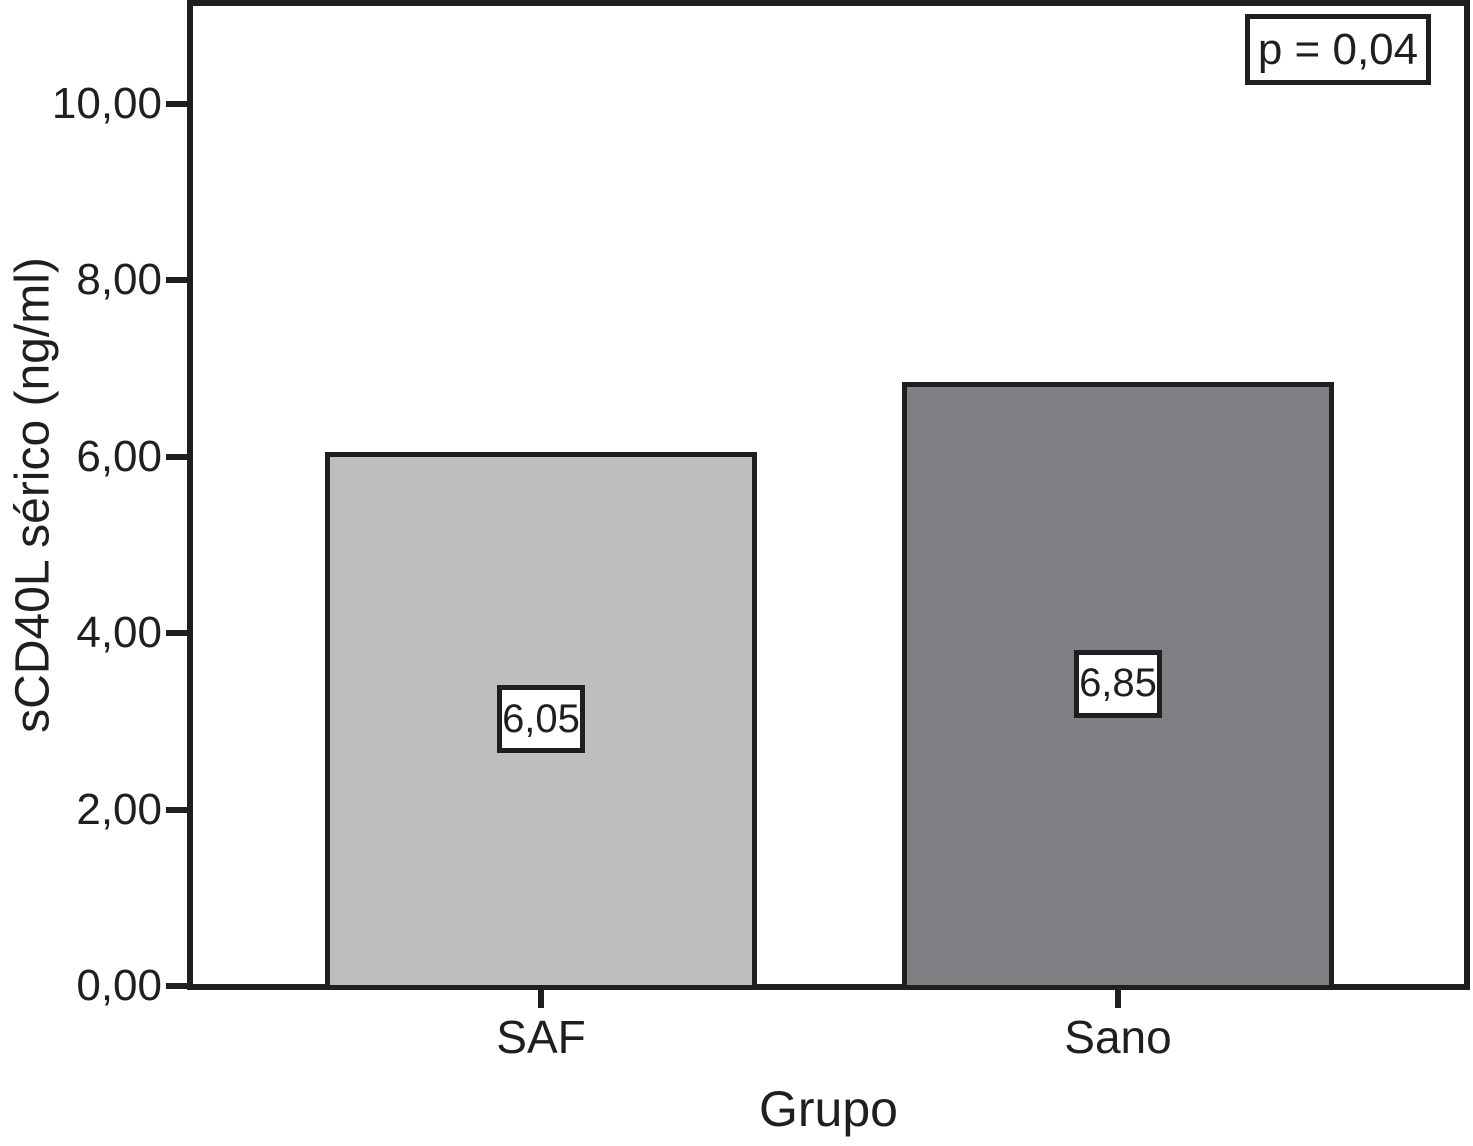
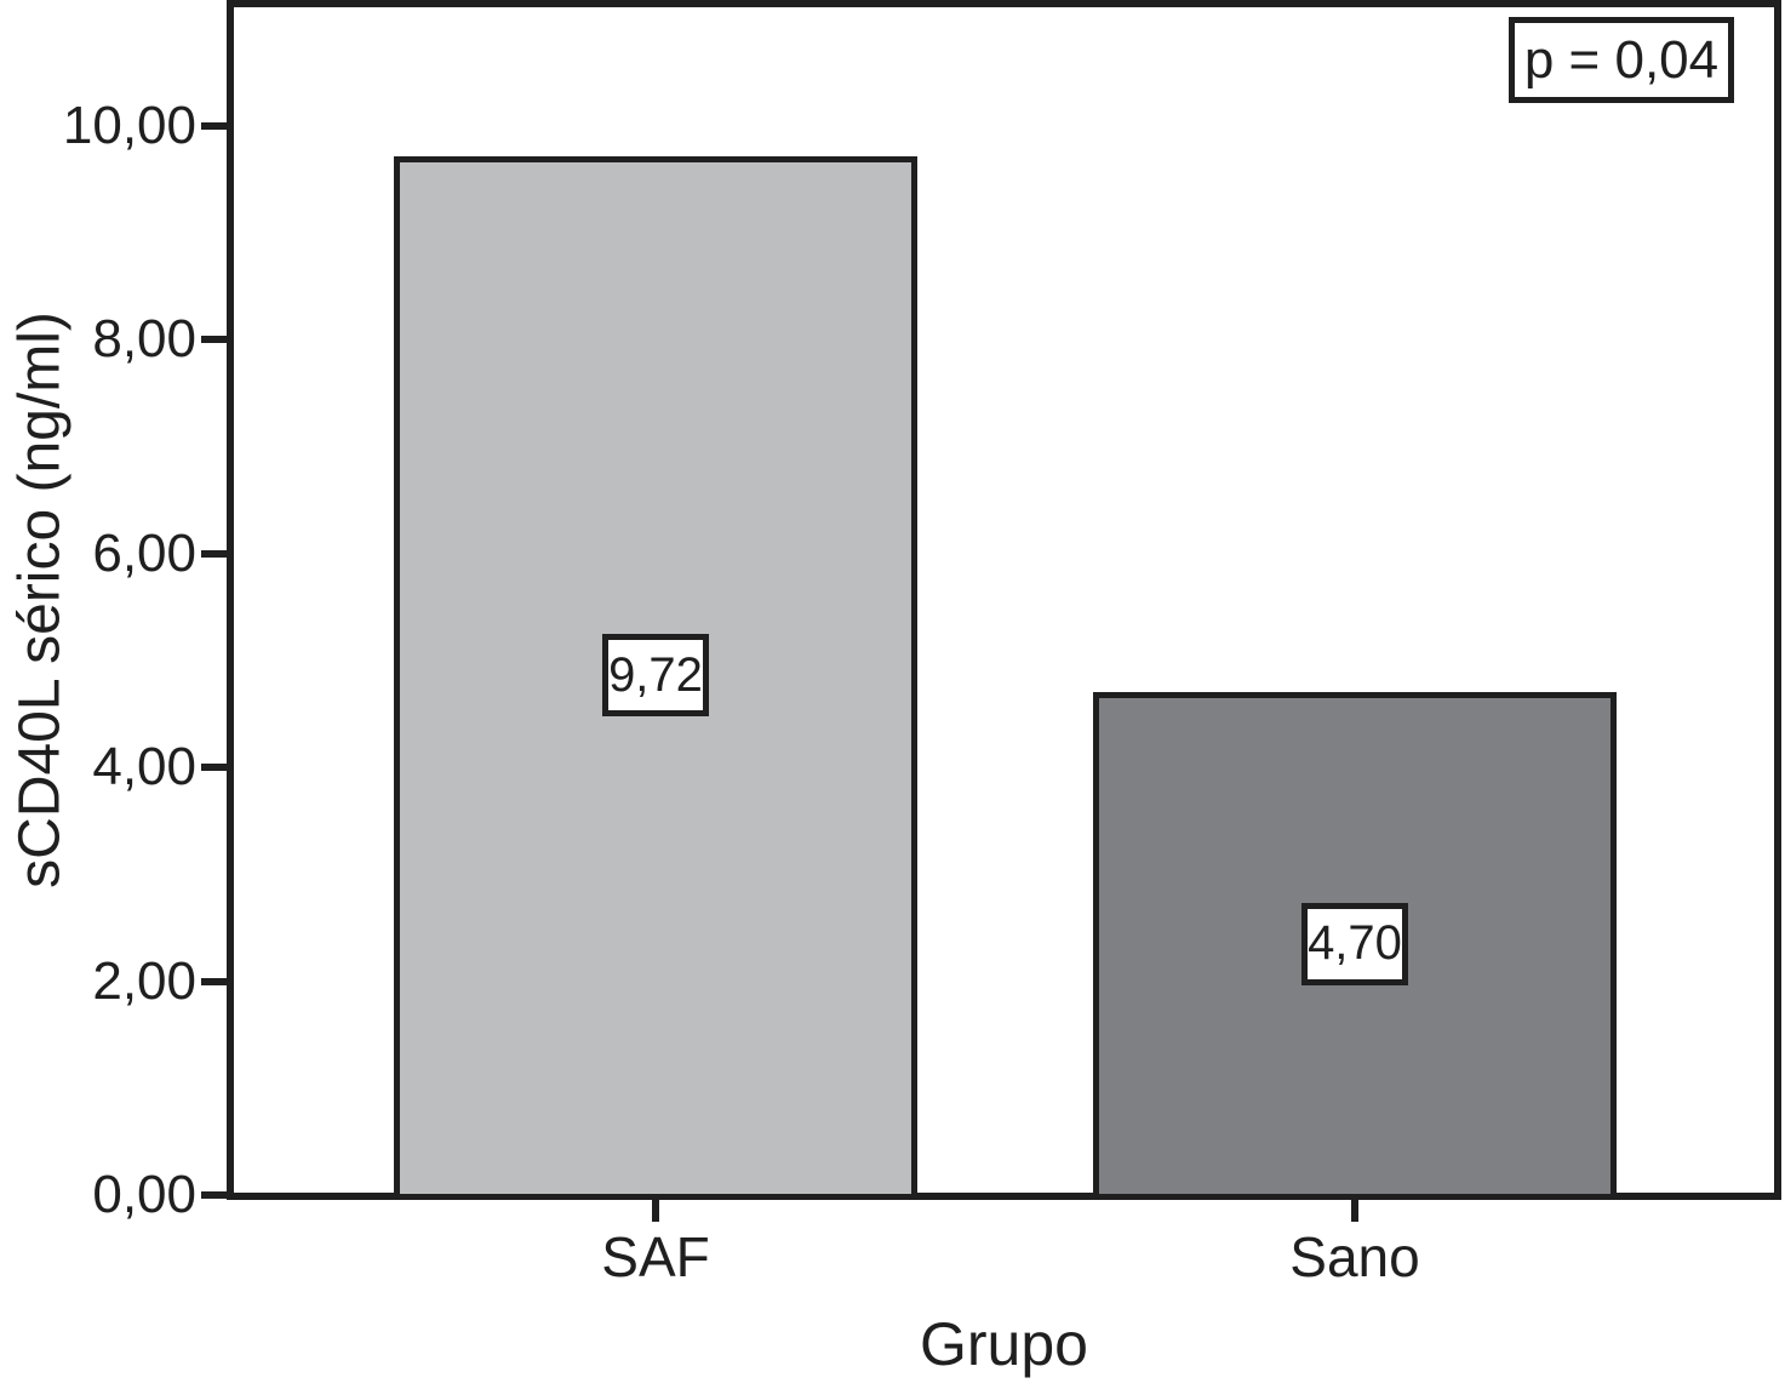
SAF: 6,05 -> 9,72
Sano: 6,85 -> 4,70
